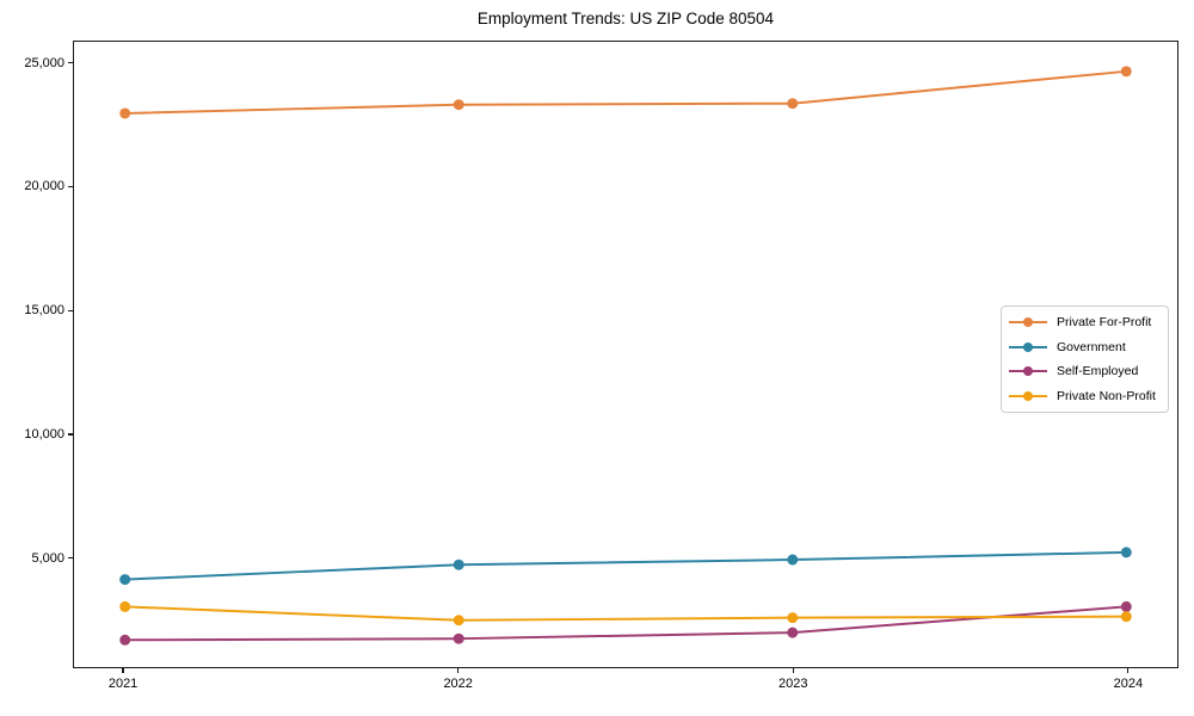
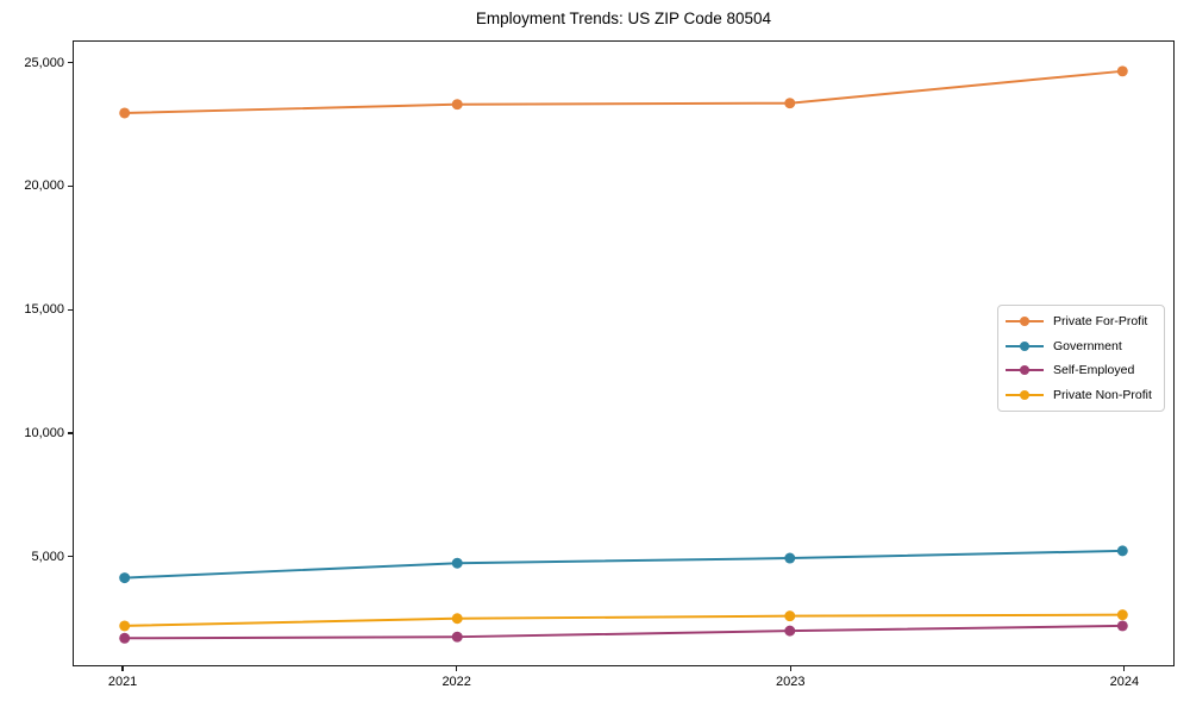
Private Non-Profit/2021: 3000 -> 2200
Self-Employed/2024: 3000 -> 2200
